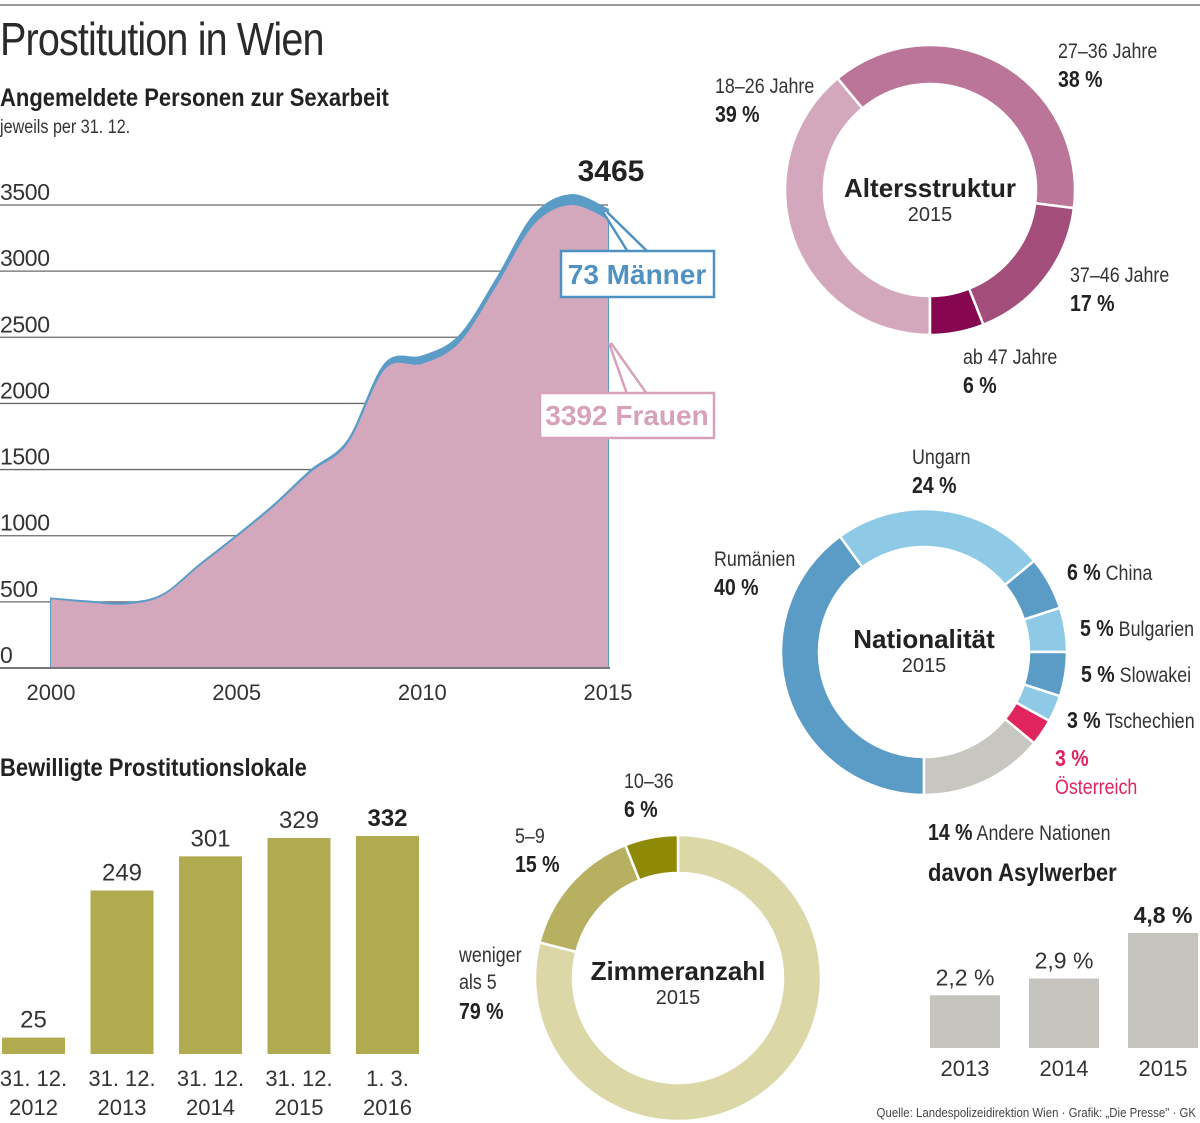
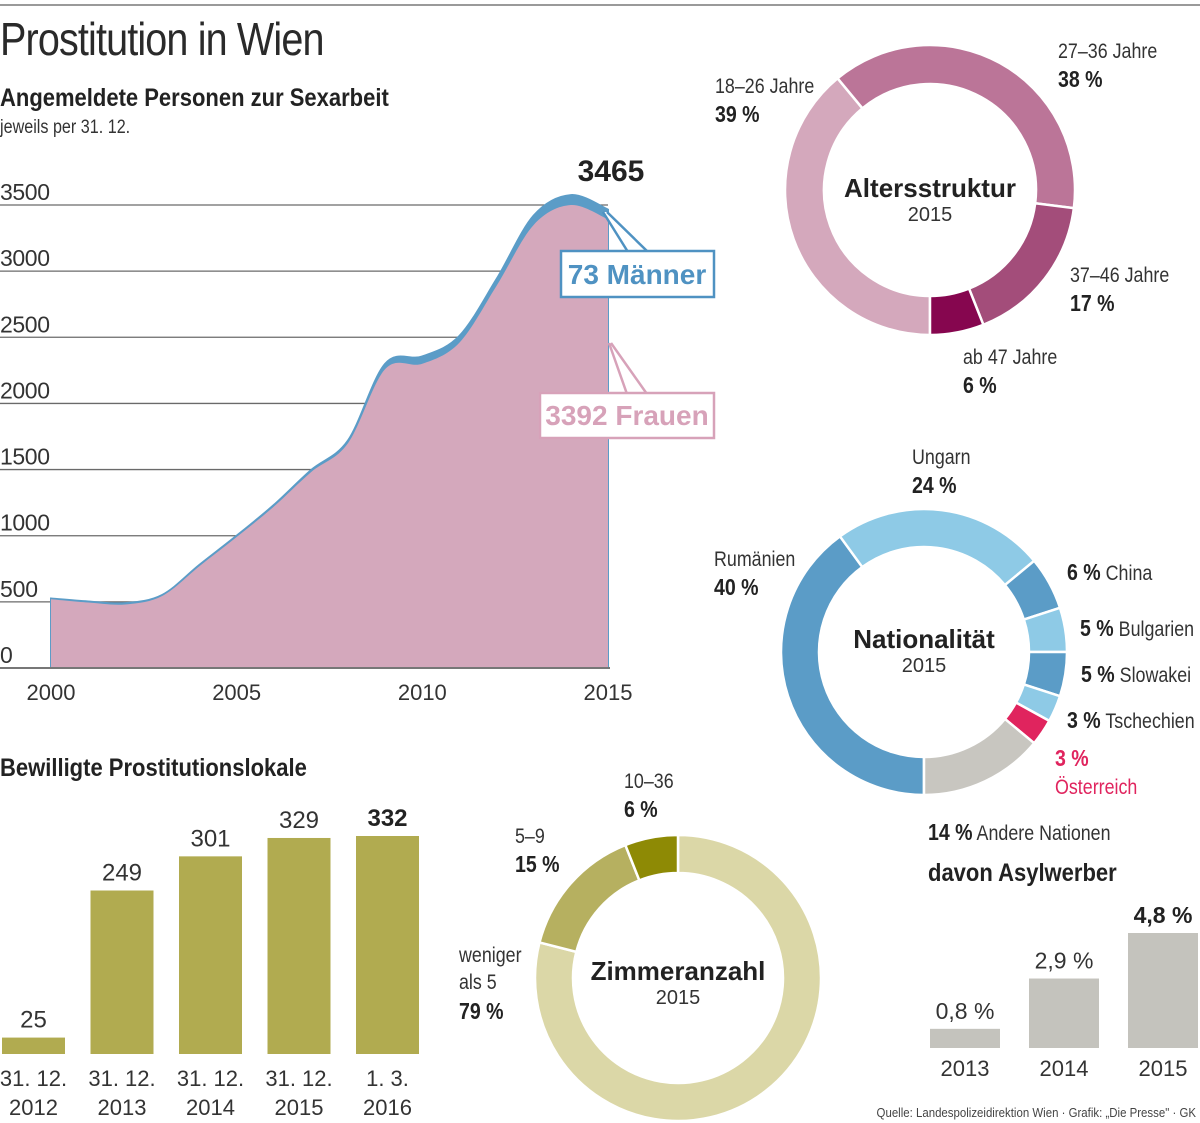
davon Asylwerber/2013: 2,2 -> 0,8
